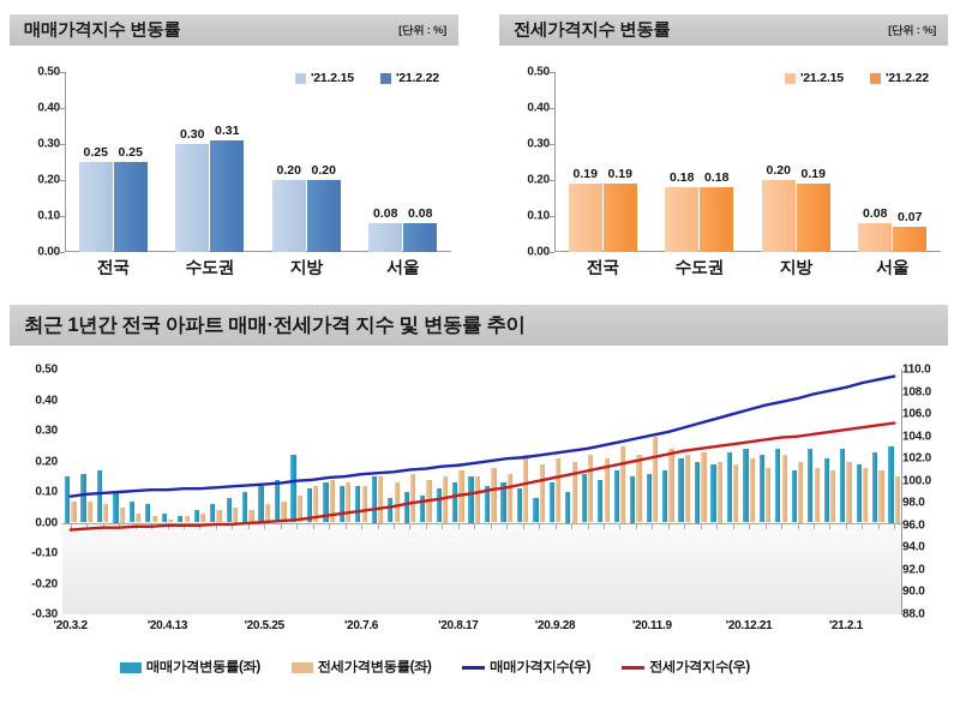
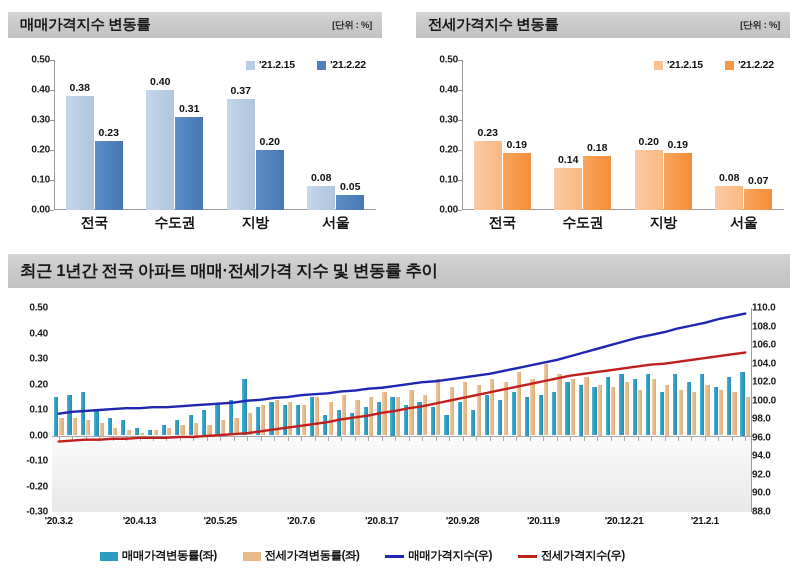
매매가격지수 변동률/'21.2.15/전국: 0.25 -> 0.38
매매가격지수 변동률/'21.2.22/전국: 0.25 -> 0.23
매매가격지수 변동률/'21.2.15/수도권: 0.30 -> 0.40
매매가격지수 변동률/'21.2.15/지방: 0.20 -> 0.37
매매가격지수 변동률/'21.2.22/서울: 0.08 -> 0.05
전세가격지수 변동률/'21.2.15/전국: 0.19 -> 0.23
전세가격지수 변동률/'21.2.15/수도권: 0.18 -> 0.14
